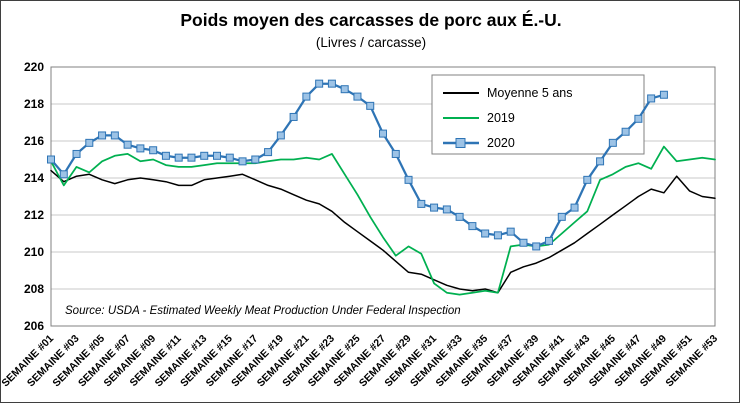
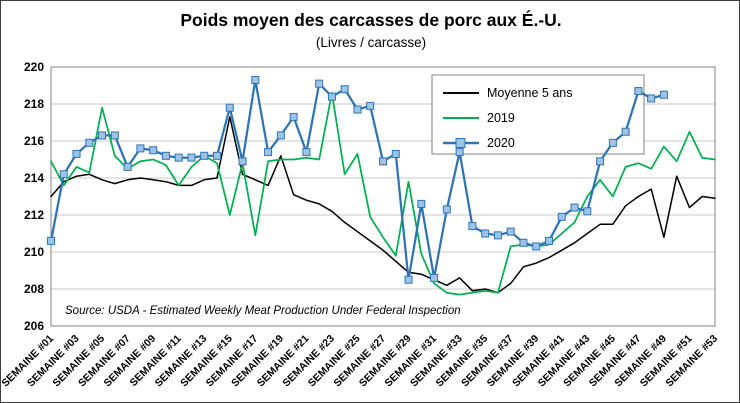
Moyenne 5 ans/SEMAINE #01: 214.4 -> 213.0
2020/SEMAINE #01: 215.0 -> 210.6
2019/SEMAINE #05: 214.9 -> 217.8
2019/SEMAINE #07: 215.3 -> 214.5
2020/SEMAINE #07: 215.8 -> 214.6
2019/SEMAINE #11: 214.6 -> 213.6
2019/SEMAINE #13: 214.7 -> 215.2
Moyenne 5 ans/SEMAINE #15: 214.1 -> 217.3
2019/SEMAINE #15: 214.8 -> 212.0
2020/SEMAINE #15: 215.1 -> 217.8
2019/SEMAINE #17: 214.8 -> 210.9
2020/SEMAINE #17: 215.0 -> 219.3
Moyenne 5 ans/SEMAINE #19: 213.4 -> 215.2
2020/SEMAINE #21: 218.4 -> 215.4
2019/SEMAINE #23: 215.3 -> 218.6
2020/SEMAINE #23: 219.1 -> 218.4
2019/SEMAINE #25: 213.1 -> 215.3
2020/SEMAINE #25: 218.4 -> 217.7
2020/SEMAINE #27: 216.4 -> 214.9
2019/SEMAINE #29: 210.3 -> 213.8
2020/SEMAINE #29: 213.9 -> 208.5
2020/SEMAINE #31: 212.4 -> 208.6
Moyenne 5 ans/SEMAINE #33: 208.0 -> 208.6
2020/SEMAINE #33: 211.9 -> 215.4
Moyenne 5 ans/SEMAINE #37: 208.9 -> 208.3
2019/SEMAINE #43: 212.2 -> 213.0
2020/SEMAINE #43: 213.9 -> 212.2
Moyenne 5 ans/SEMAINE #45: 212.0 -> 211.5
2019/SEMAINE #45: 214.2 -> 213.0
2020/SEMAINE #47: 217.2 -> 218.7
Moyenne 5 ans/SEMAINE #49: 213.2 -> 210.8
Moyenne 5 ans/SEMAINE #51: 213.3 -> 212.4
2019/SEMAINE #51: 215.0 -> 216.5
